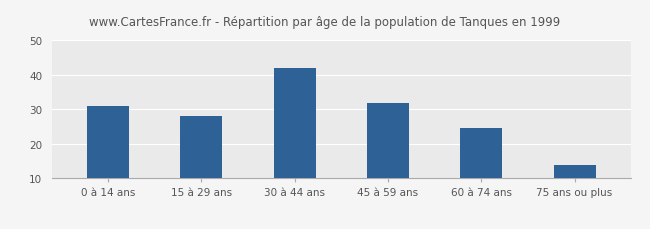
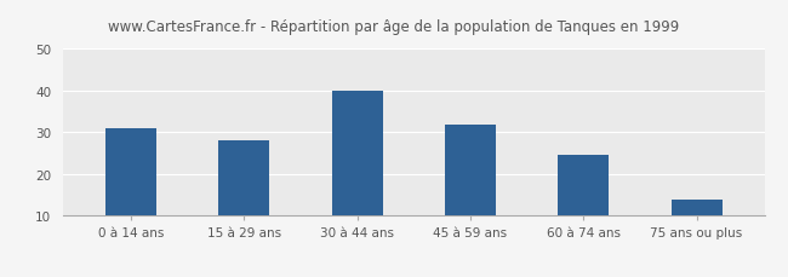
30 à 44 ans: 42.0 -> 40.0
